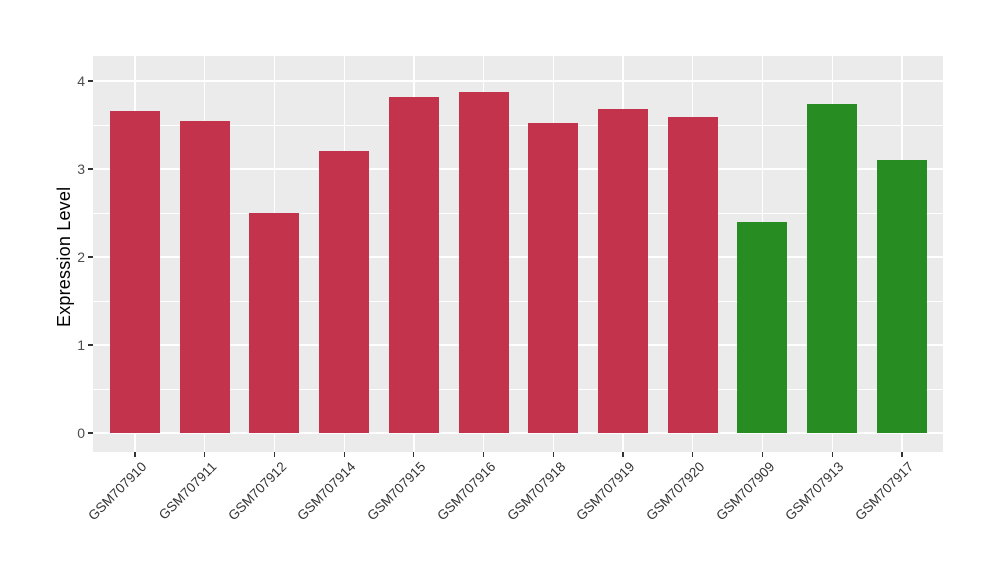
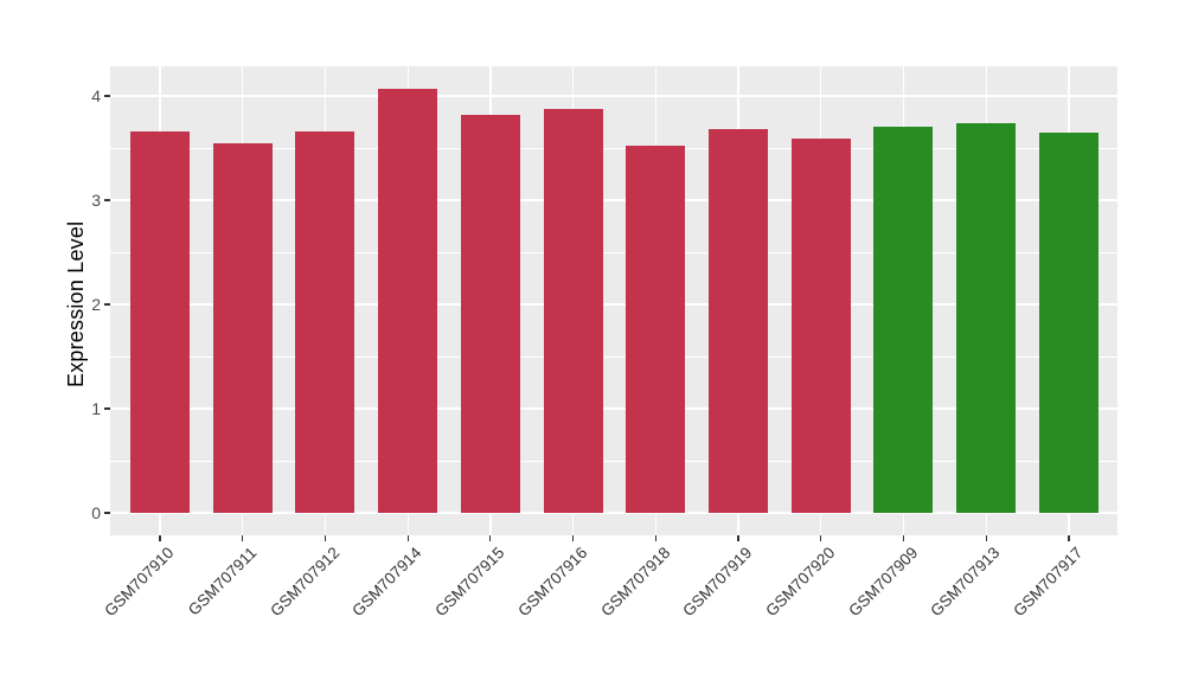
GSM707912: 2.5 -> 3.7
GSM707914: 3.2 -> 4.1
GSM707909: 2.4 -> 3.7
GSM707917: 3.1 -> 3.6
